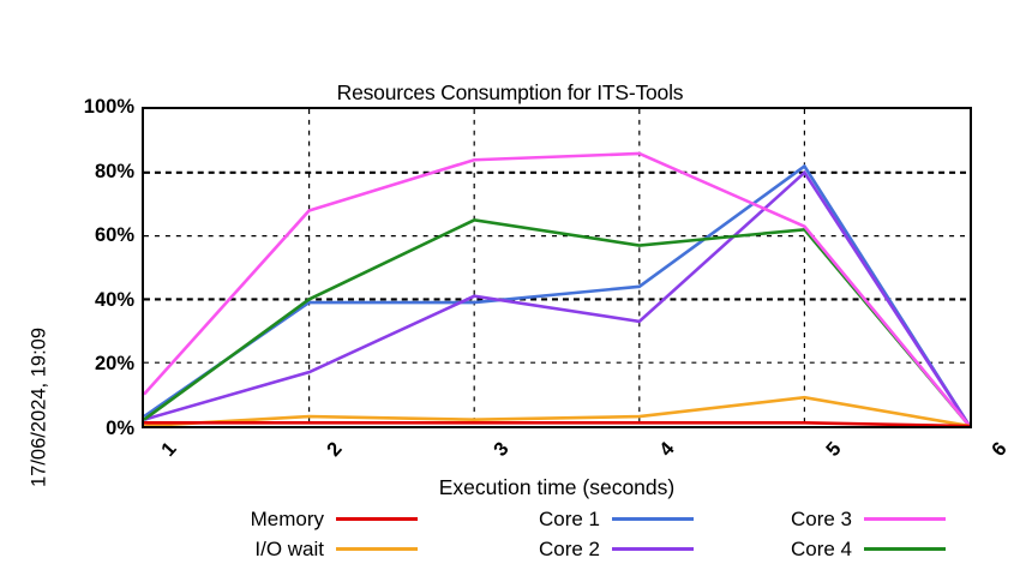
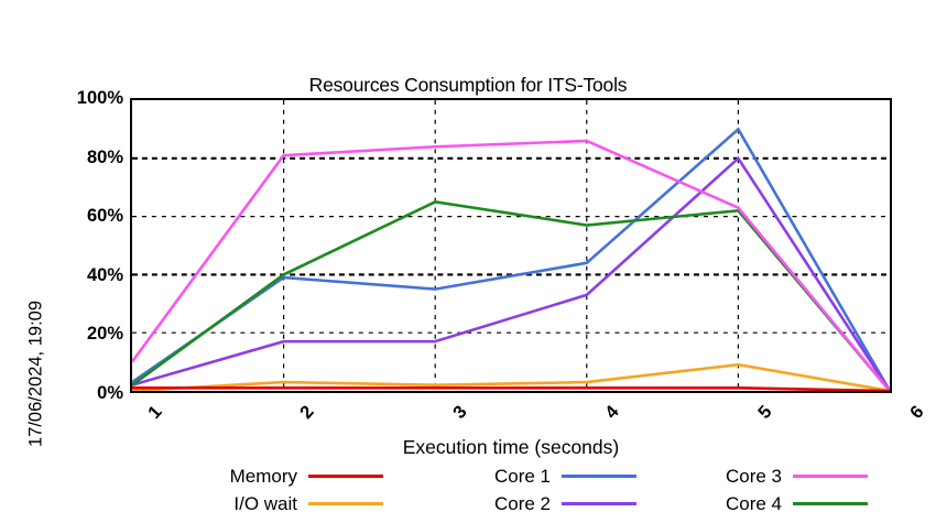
Core 3/2: 68% -> 81%
Core 1/3: 39% -> 35%
Core 2/3: 41% -> 17%
Core 1/5: 82% -> 90%
